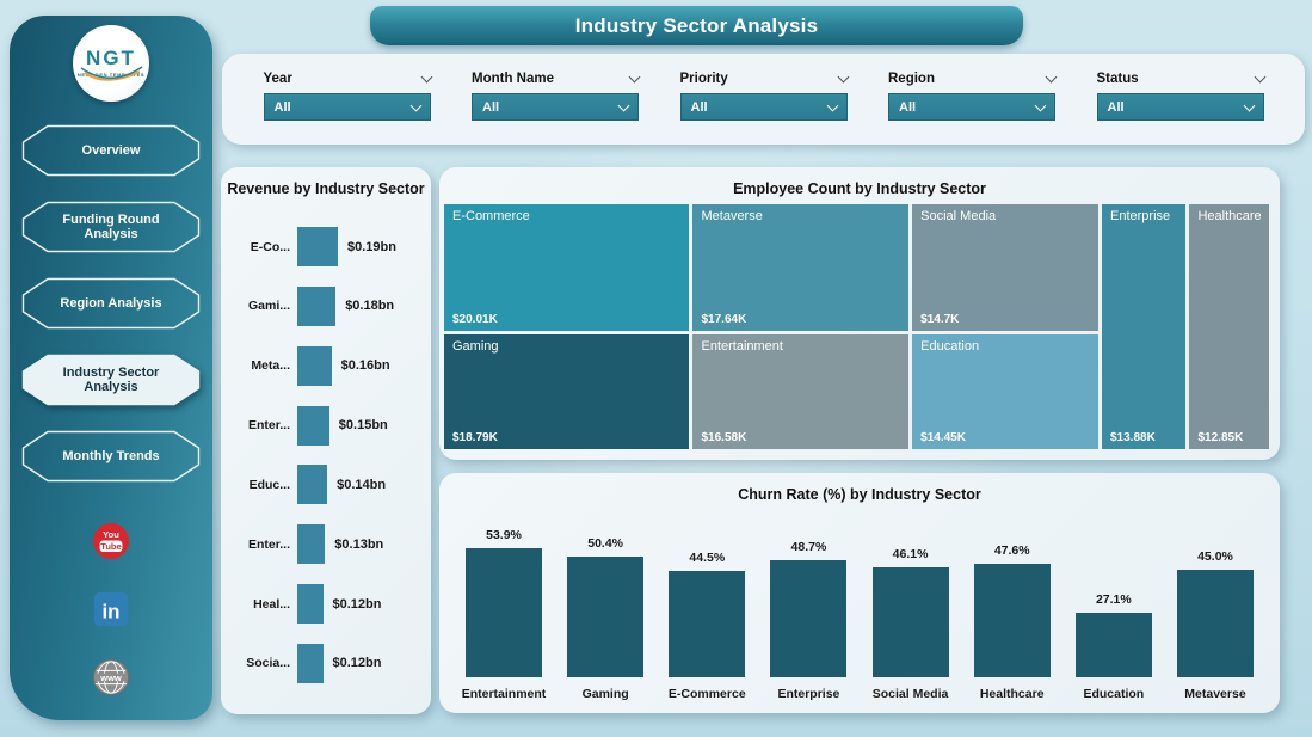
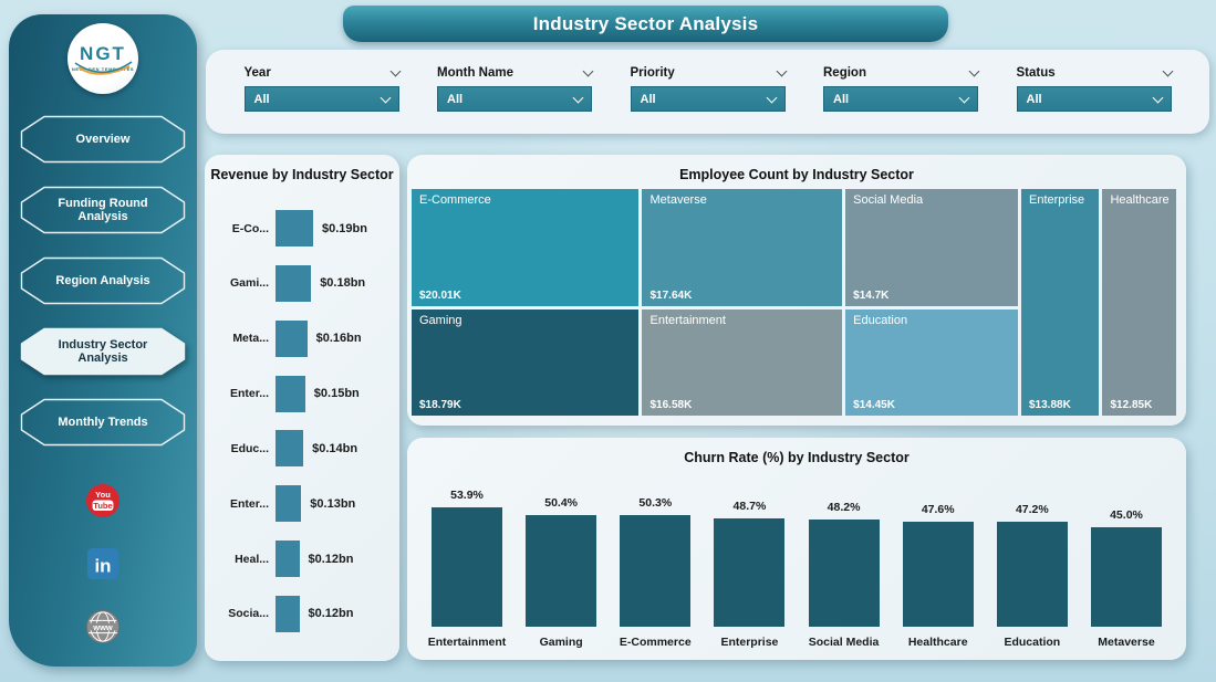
Churn Rate (%) by Industry Sector/E-Commerce: 44.5% -> 50.3%
Churn Rate (%) by Industry Sector/Social Media: 46.1% -> 48.2%
Churn Rate (%) by Industry Sector/Education: 27.1% -> 47.2%
